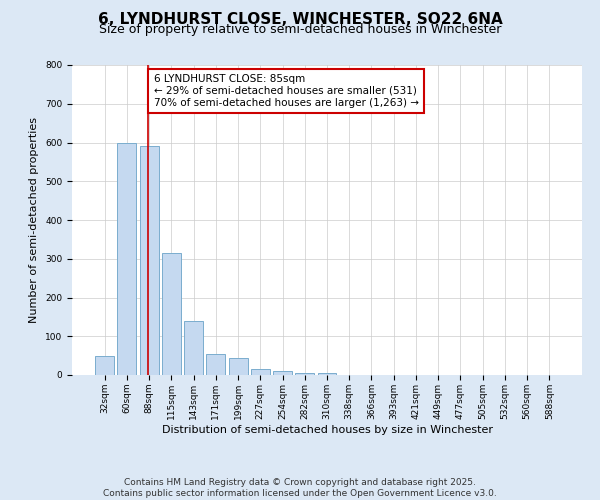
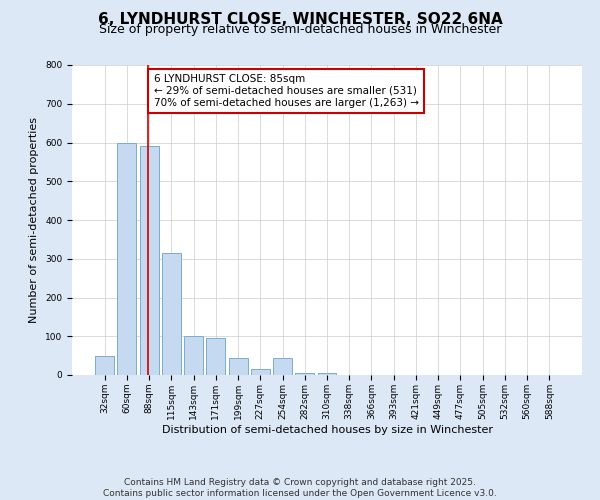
143sqm: 140 -> 100
171sqm: 55 -> 95
254sqm: 10 -> 45
